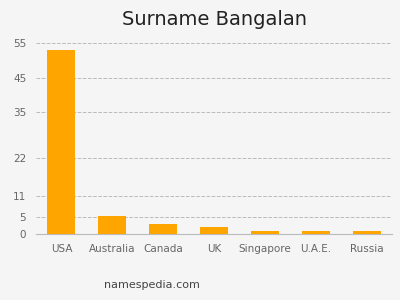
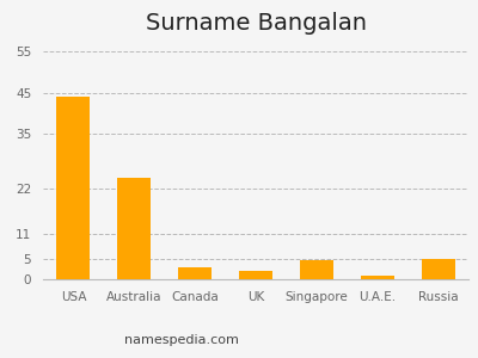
USA: 53.0 -> 44.0
Australia: 5.2 -> 24.5
Singapore: 1.0 -> 4.5
Russia: 1.0 -> 5.0
